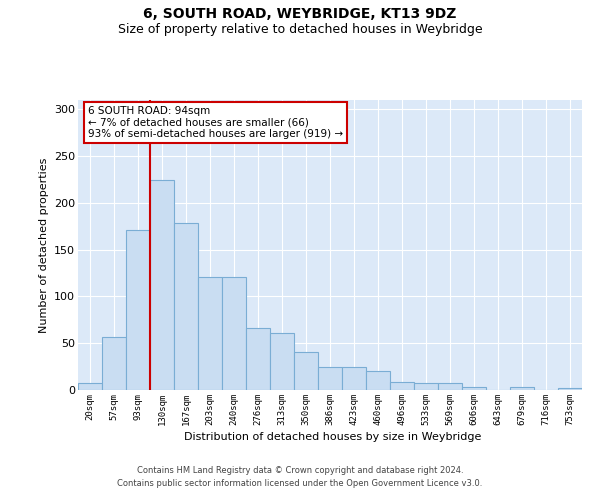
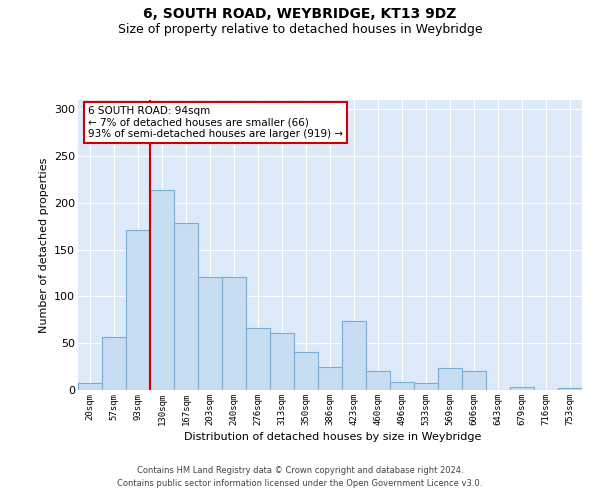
130sqm: 225 -> 214
423sqm: 25 -> 74
569sqm: 8 -> 24
606sqm: 3 -> 20
